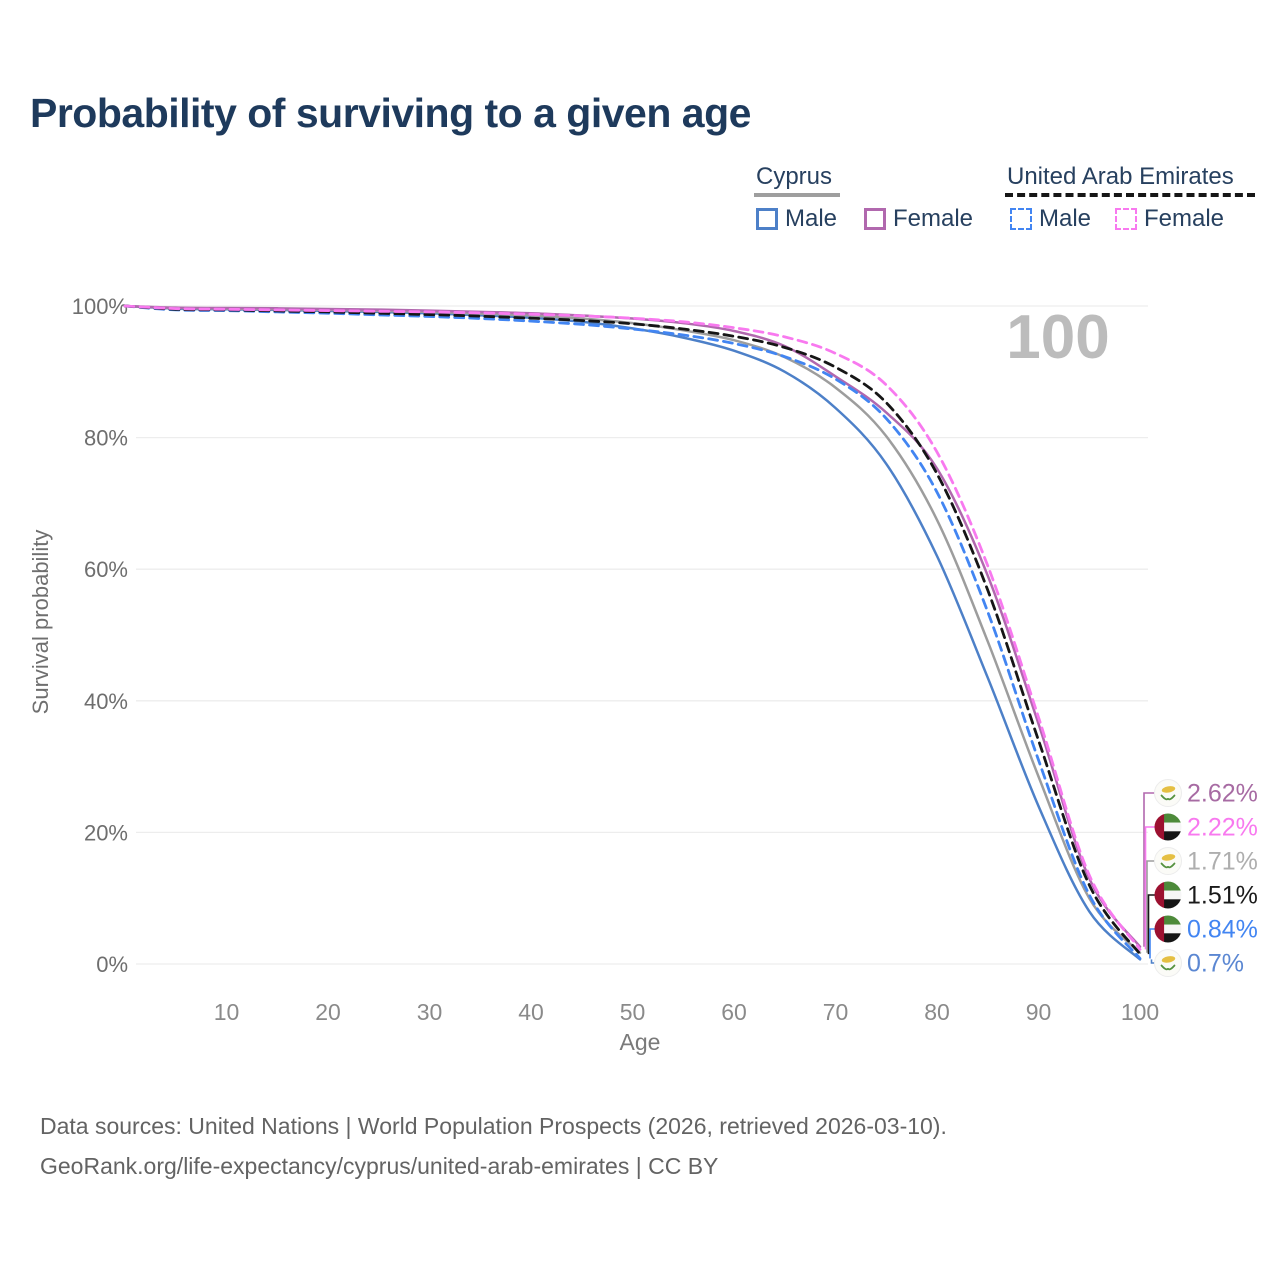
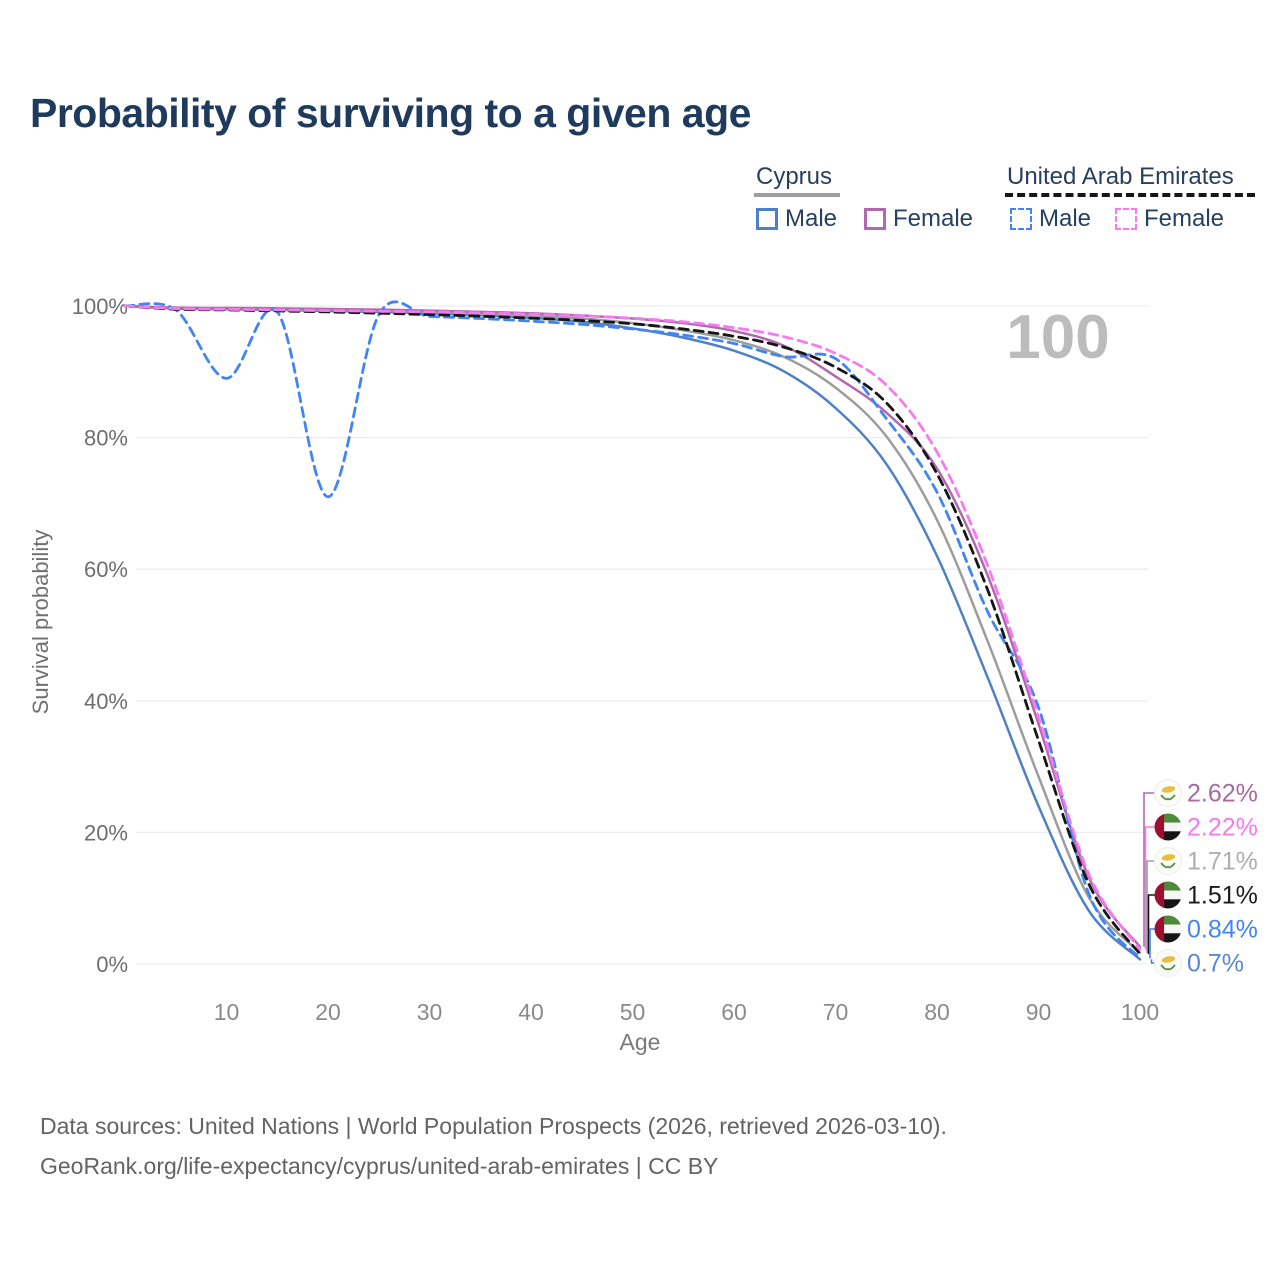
United Arab Emirates Male/10: 99% -> 89%
United Arab Emirates Male/20: 99% -> 71%
United Arab Emirates Male/70: 89% -> 92%
United Arab Emirates Male/90: 31% -> 39%
